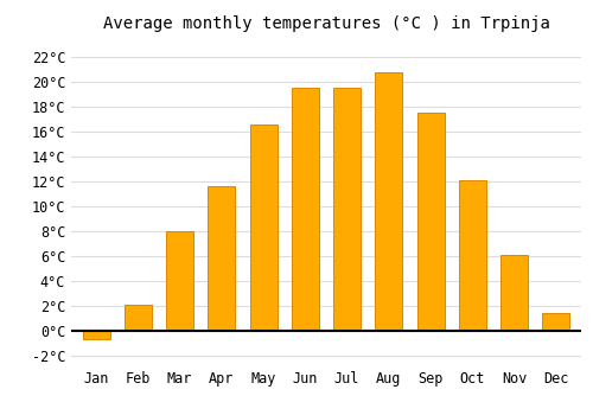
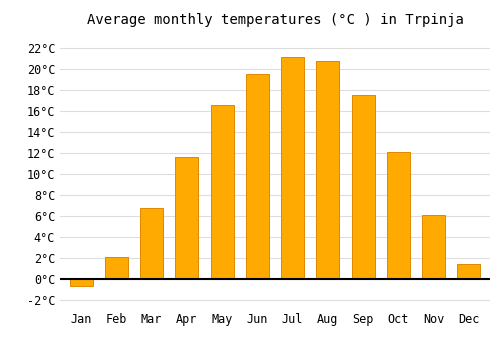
Mar: 8.0°C -> 6.7°C
Jul: 19.5°C -> 21.1°C
